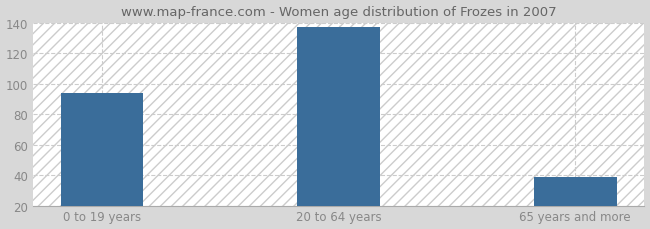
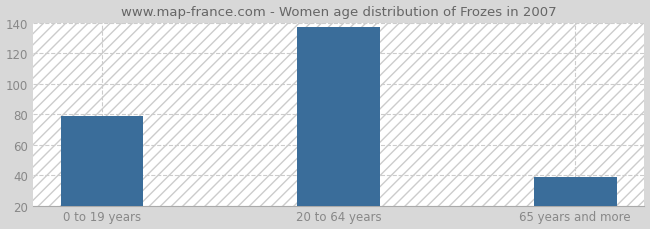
0 to 19 years: 94 -> 79
